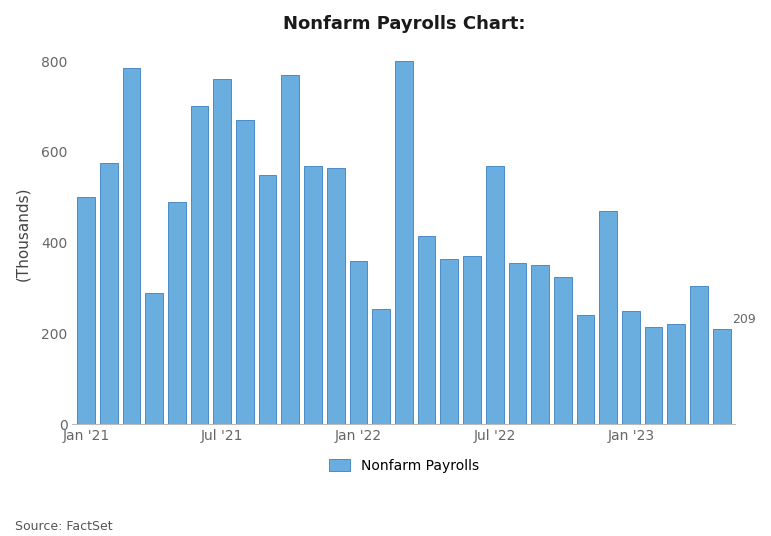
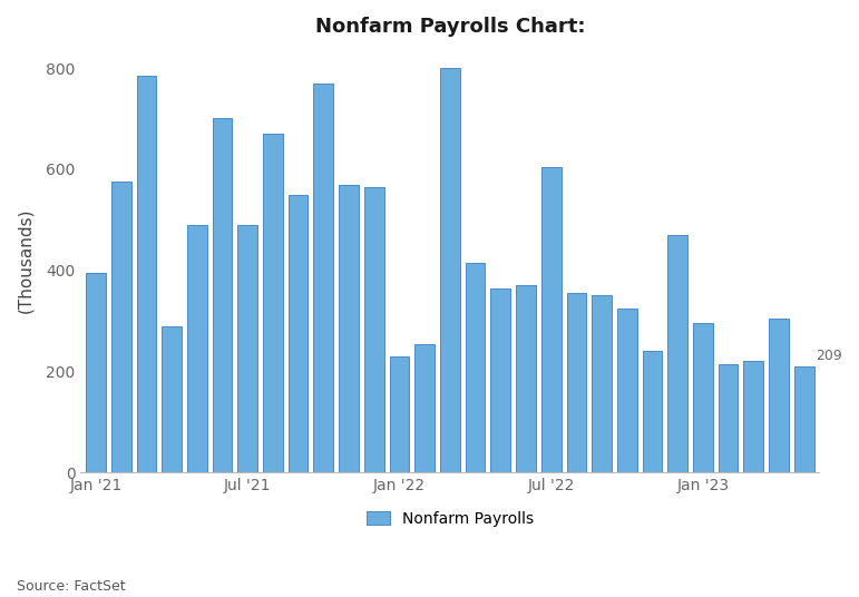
Jan '21: 500 -> 395
Jul '21: 760 -> 490
Jan '22: 360 -> 230
Jul '22: 570 -> 605
Jan '23: 250 -> 295
